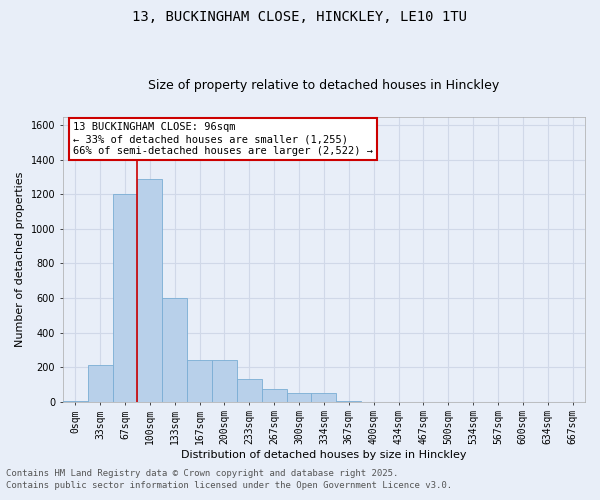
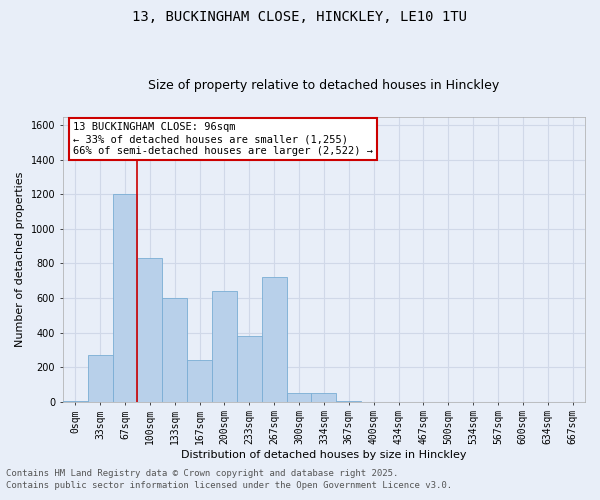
33sqm: 210 -> 270
100sqm: 1290 -> 830
200sqm: 240 -> 640
233sqm: 130 -> 380
267sqm: 70 -> 720
